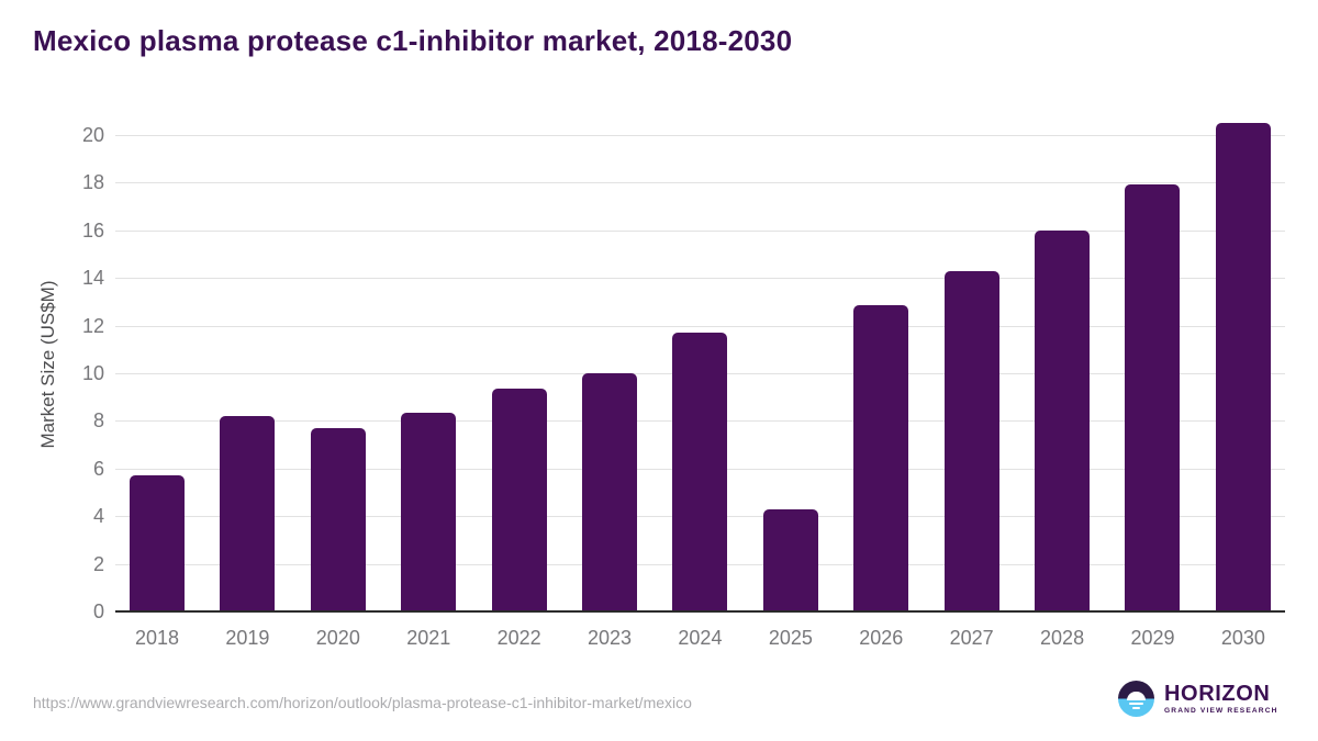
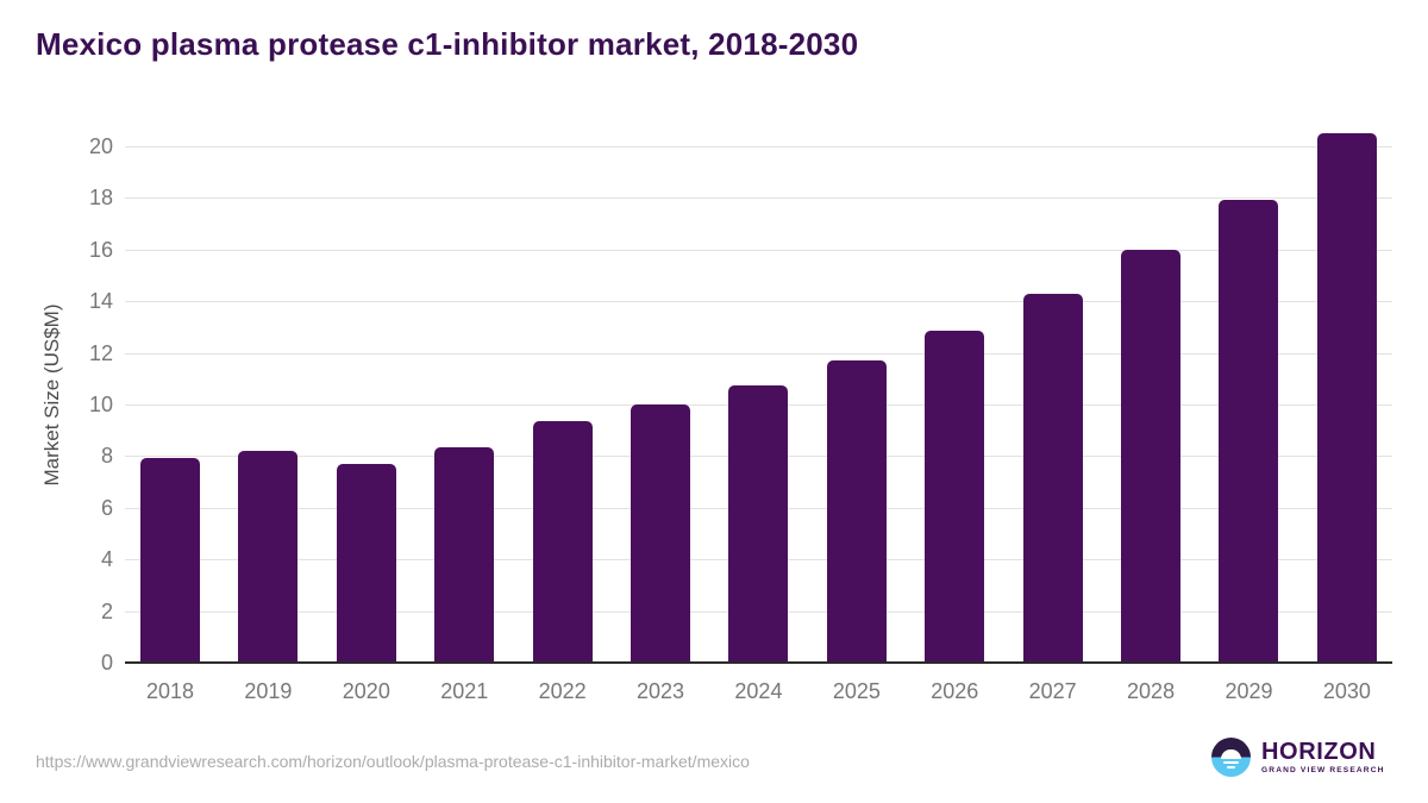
2018: 5.7 -> 8.0
2024: 11.7 -> 10.8
2025: 4.3 -> 11.7
